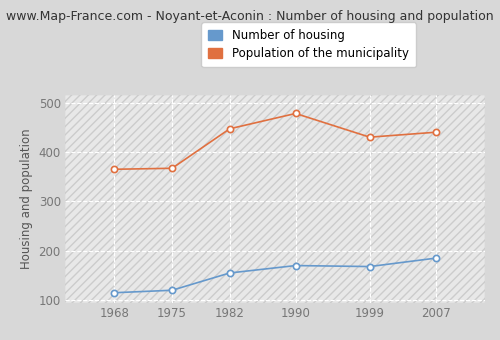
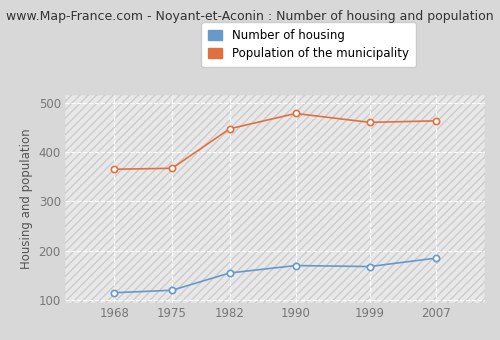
Population of the municipality/1999: 430 -> 460
Population of the municipality/2007: 440 -> 463
